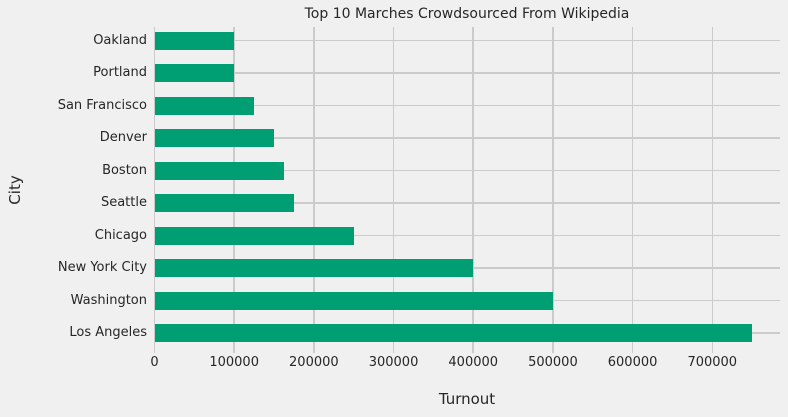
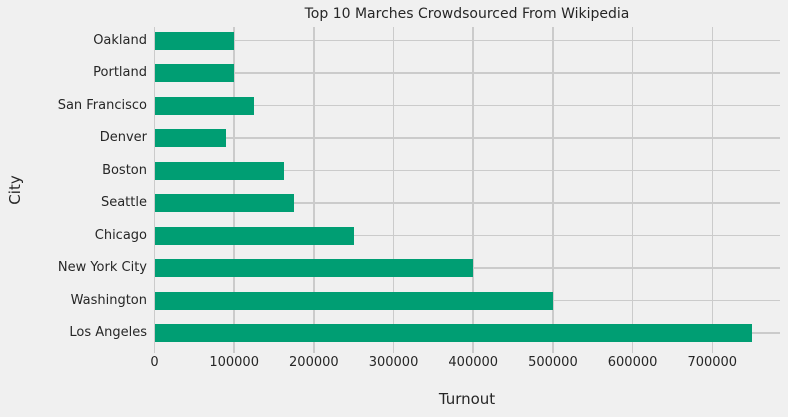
Denver: 150000 -> 90000
